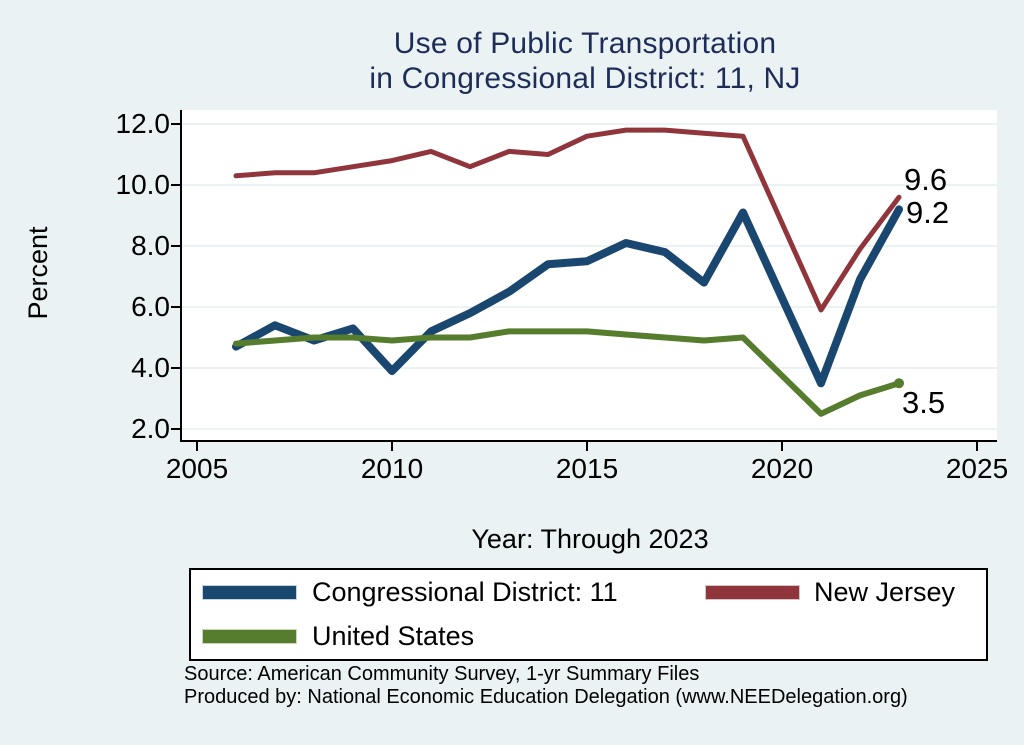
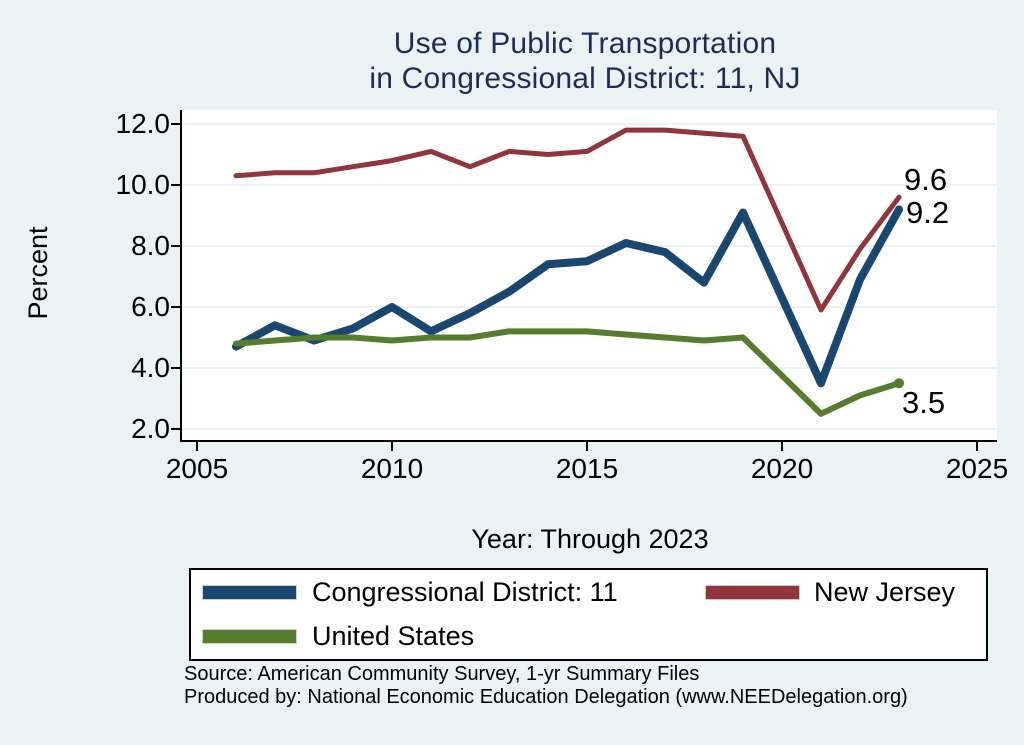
Congressional District: 11/2010: 3.9 -> 6.0
New Jersey/2015: 11.6 -> 11.1
